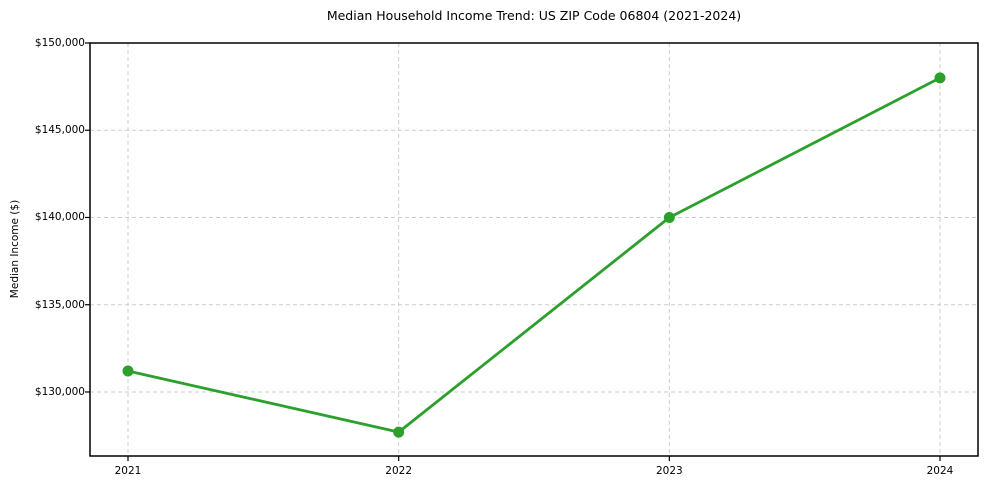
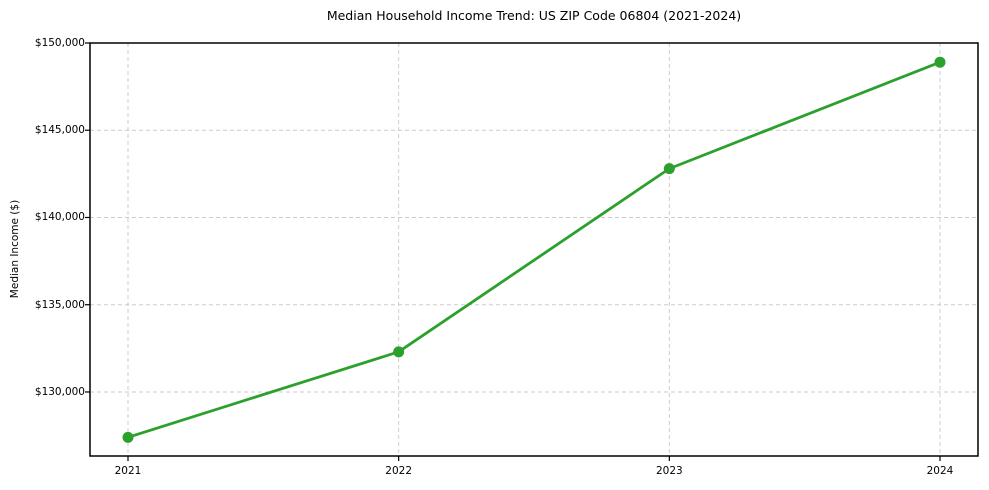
2021: $131200 -> $127400
2022: $127700 -> $132300
2023: $140000 -> $142800
2024: $148000 -> $148900
